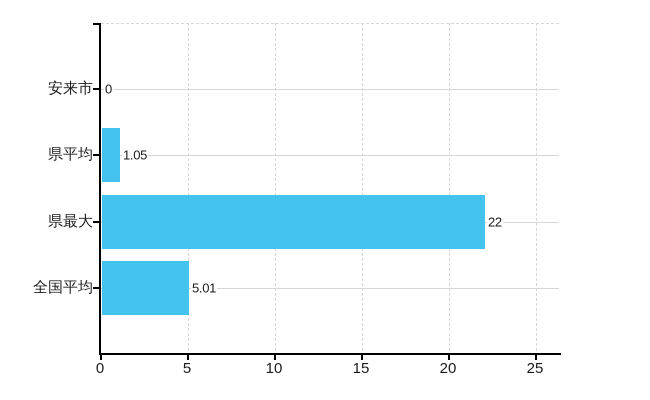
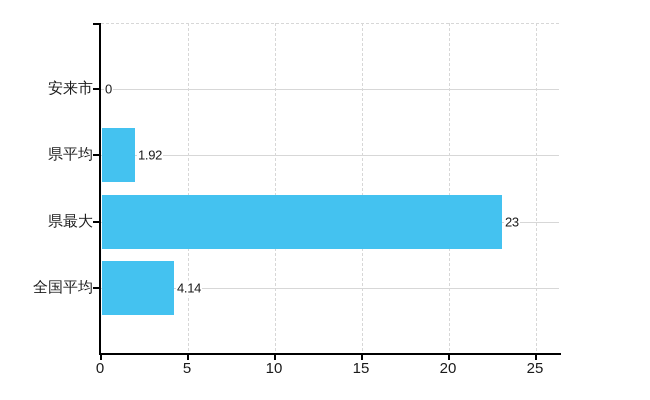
県平均: 1.05 -> 1.92
県最大: 22 -> 23
全国平均: 5.01 -> 4.14
